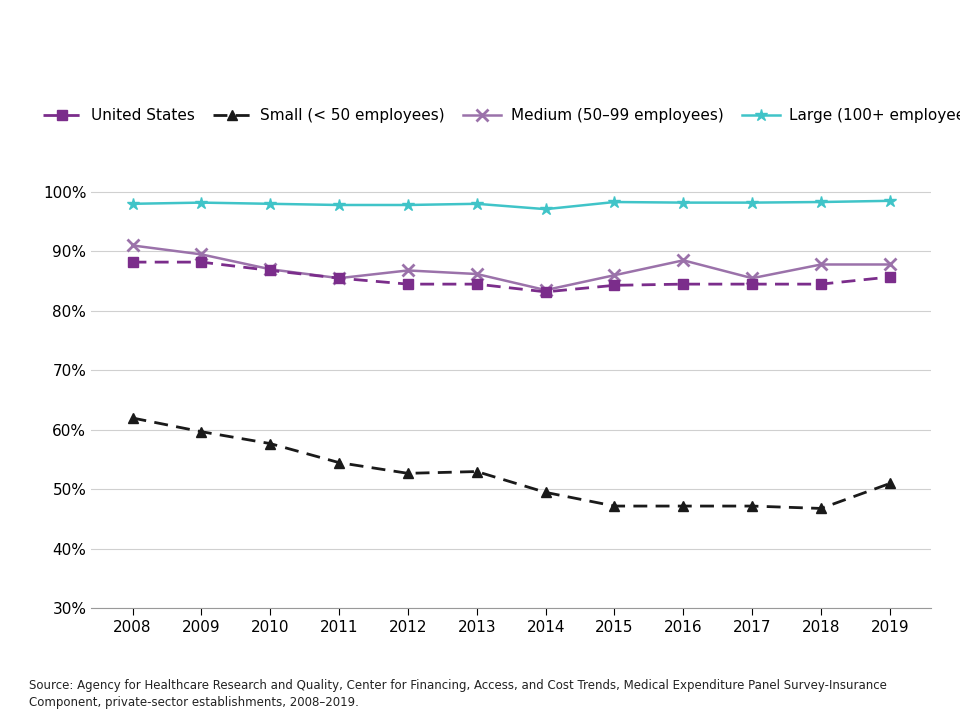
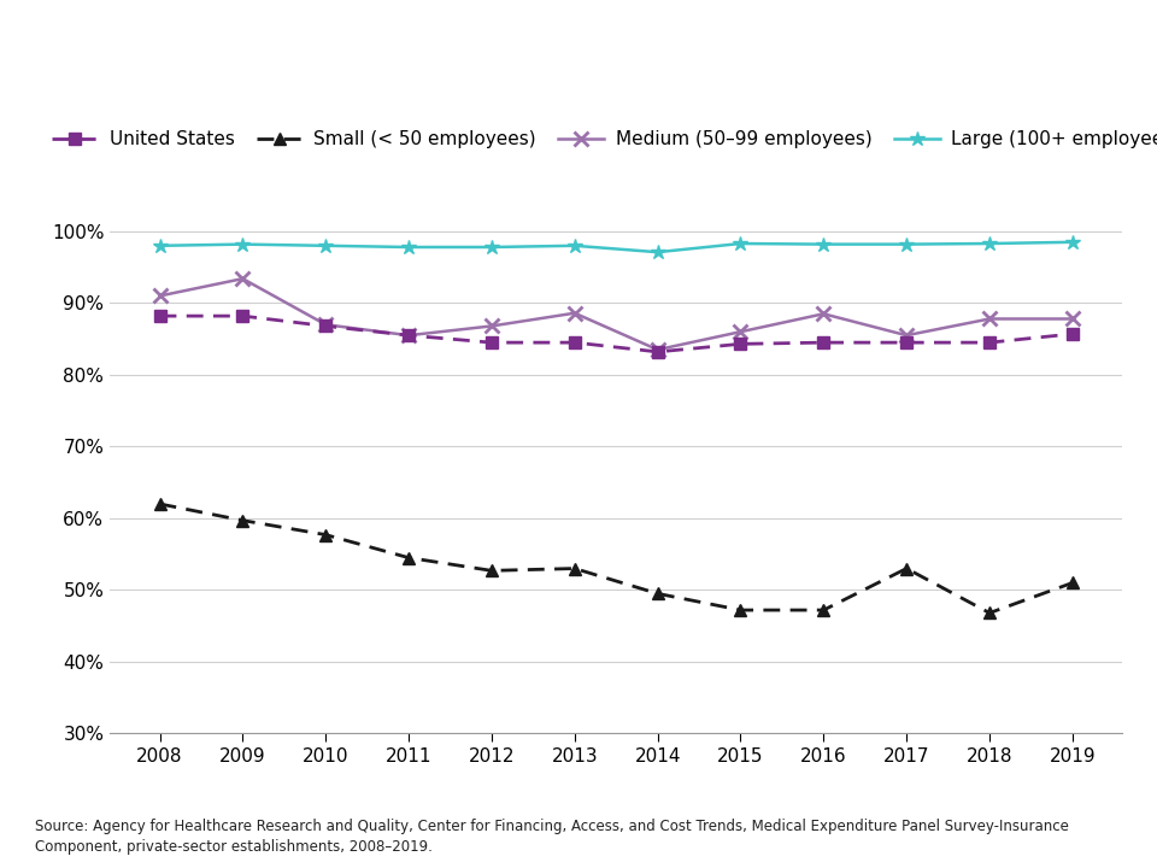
Medium (50–99 employees)/2009: 89.5% -> 93.4%
Medium (50–99 employees)/2013: 86.2% -> 88.6%
Small (< 50 employees)/2017: 47.2% -> 53.0%
